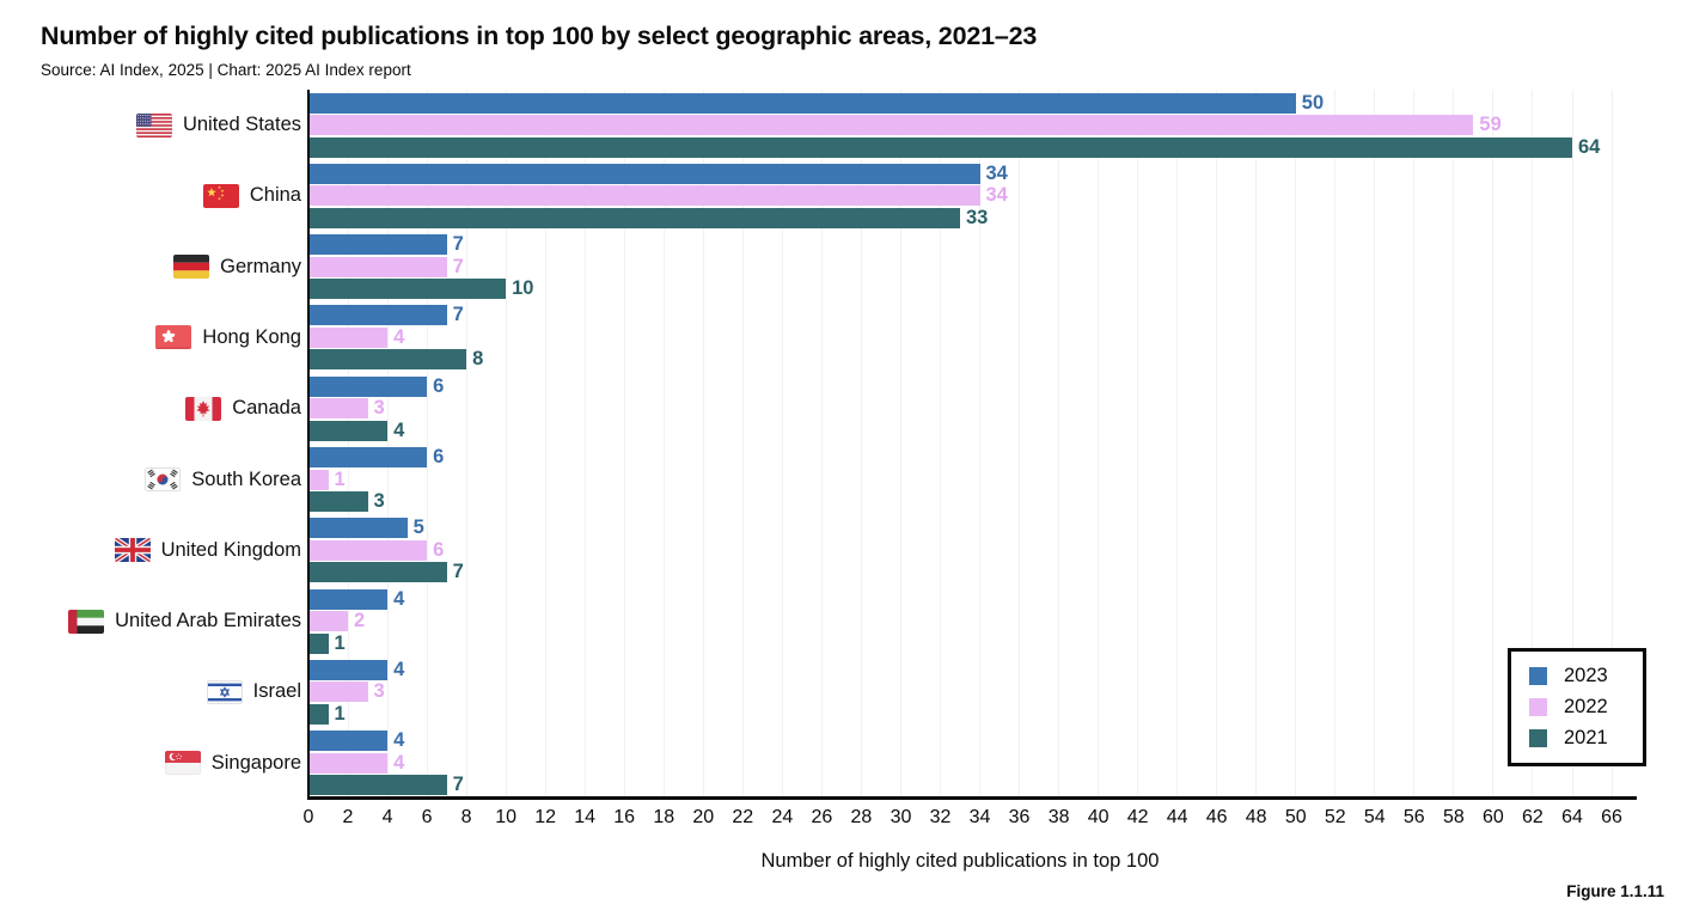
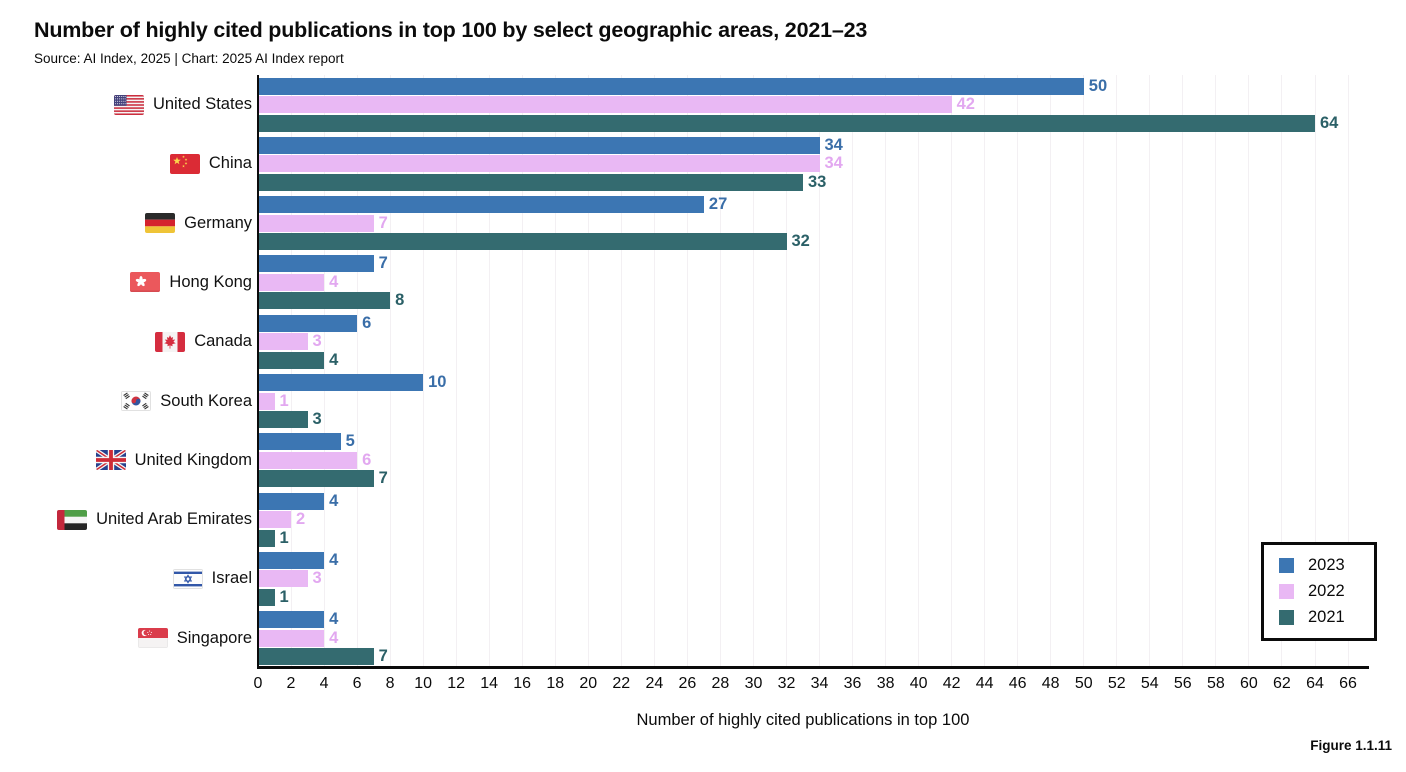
2022/United States: 59 -> 42
2023/Germany: 7 -> 27
2021/Germany: 10 -> 32
2023/South Korea: 6 -> 10
